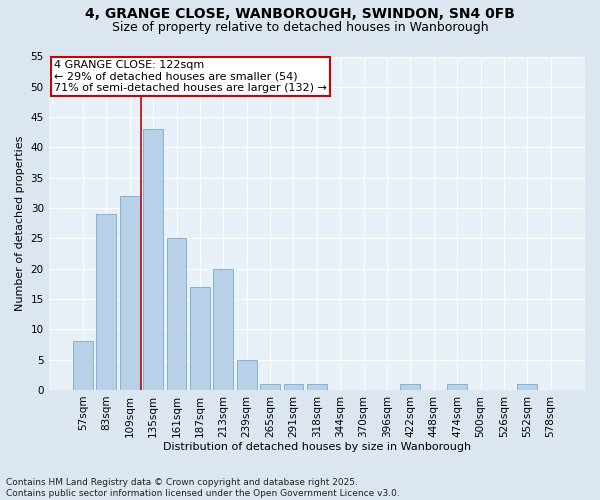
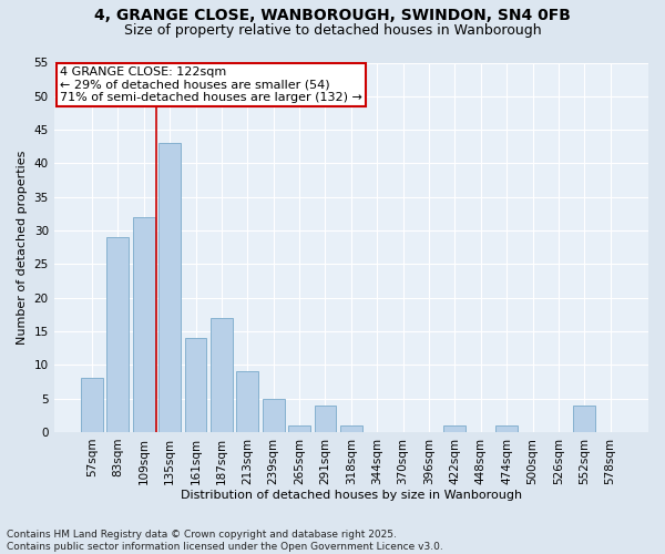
161sqm: 25 -> 14
213sqm: 20 -> 9
291sqm: 1 -> 4
552sqm: 1 -> 4
